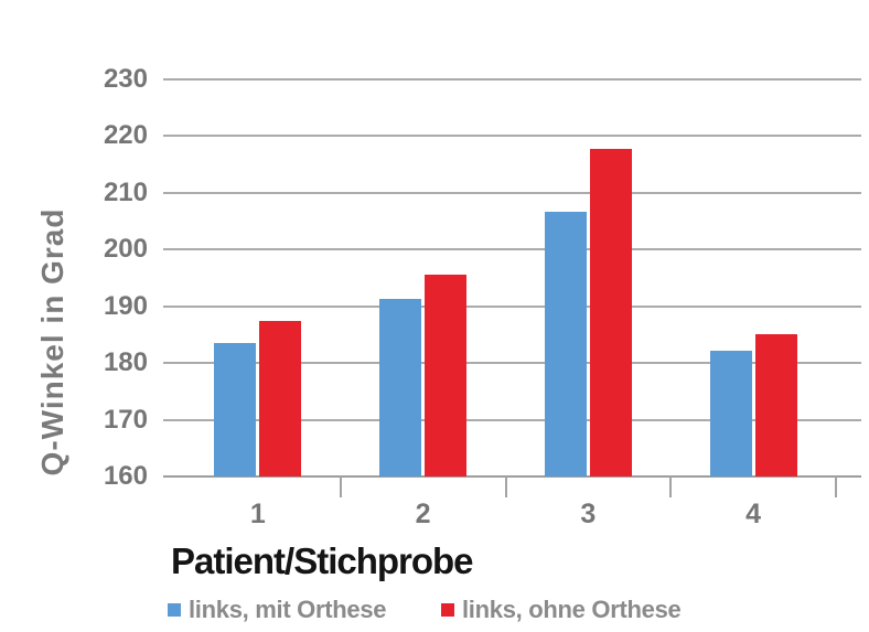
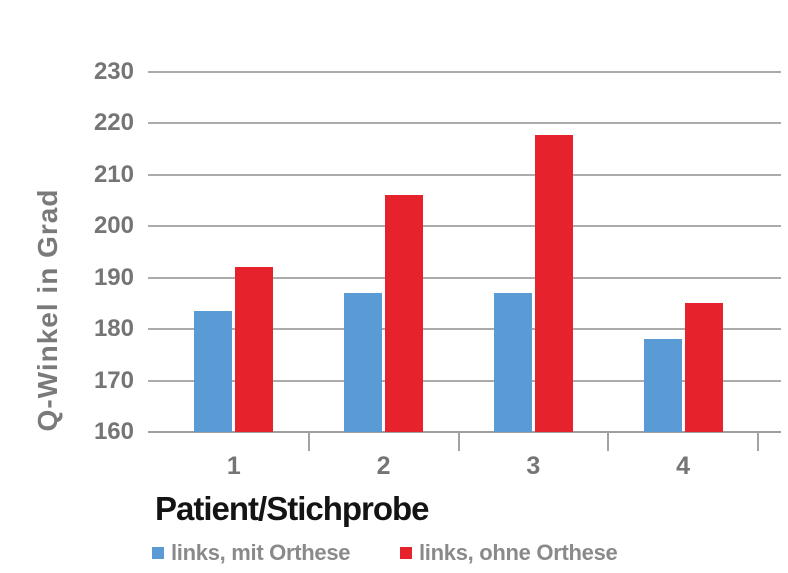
links, ohne Orthese/1: 187 -> 192
links, mit Orthese/2: 191 -> 187
links, ohne Orthese/2: 196 -> 206
links, mit Orthese/3: 207 -> 187
links, mit Orthese/4: 182 -> 178
